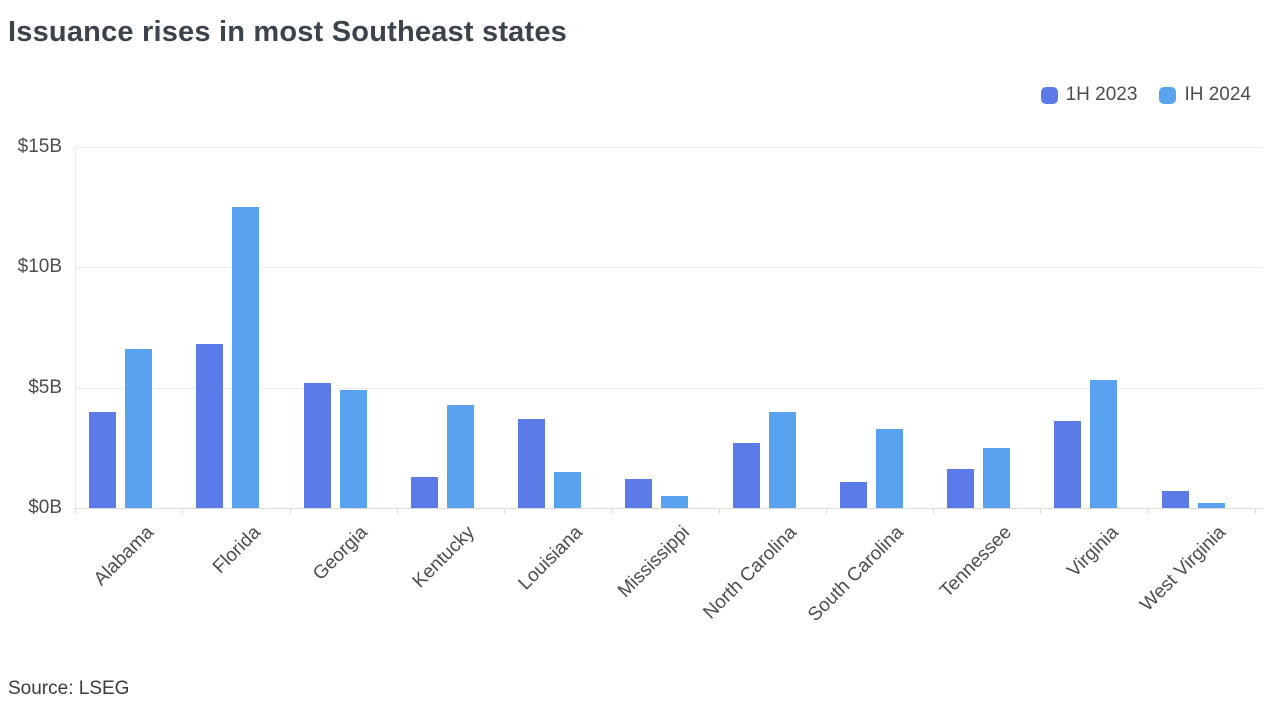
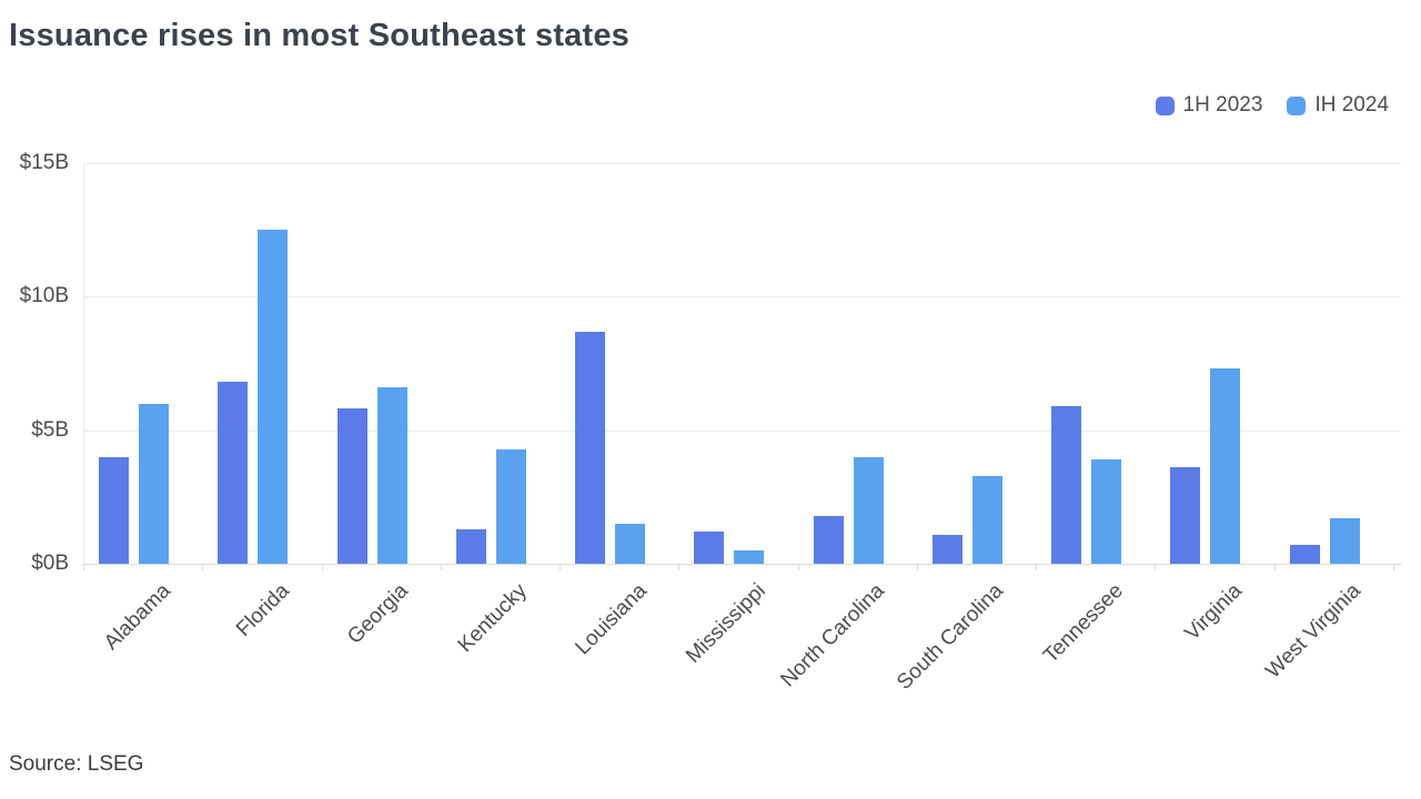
IH 2024/Alabama: $6.6B -> $6.0B
1H 2023/Georgia: $5.2B -> $5.8B
IH 2024/Georgia: $4.9B -> $6.6B
1H 2023/Louisiana: $3.7B -> $8.7B
1H 2023/North Carolina: $2.7B -> $1.8B
1H 2023/Tennessee: $1.6B -> $5.9B
IH 2024/Tennessee: $2.5B -> $3.9B
IH 2024/Virginia: $5.3B -> $7.3B
IH 2024/West Virginia: $0.2B -> $1.7B
